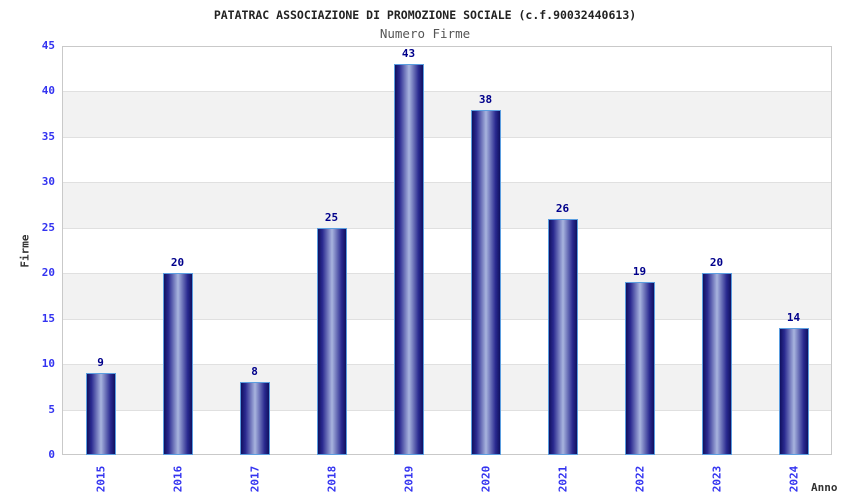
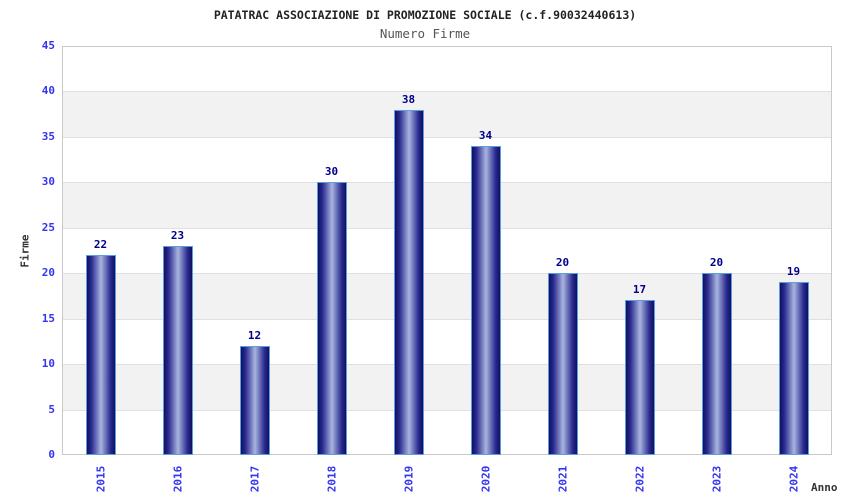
2015: 9 -> 22
2016: 20 -> 23
2017: 8 -> 12
2018: 25 -> 30
2019: 43 -> 38
2020: 38 -> 34
2021: 26 -> 20
2022: 19 -> 17
2024: 14 -> 19
